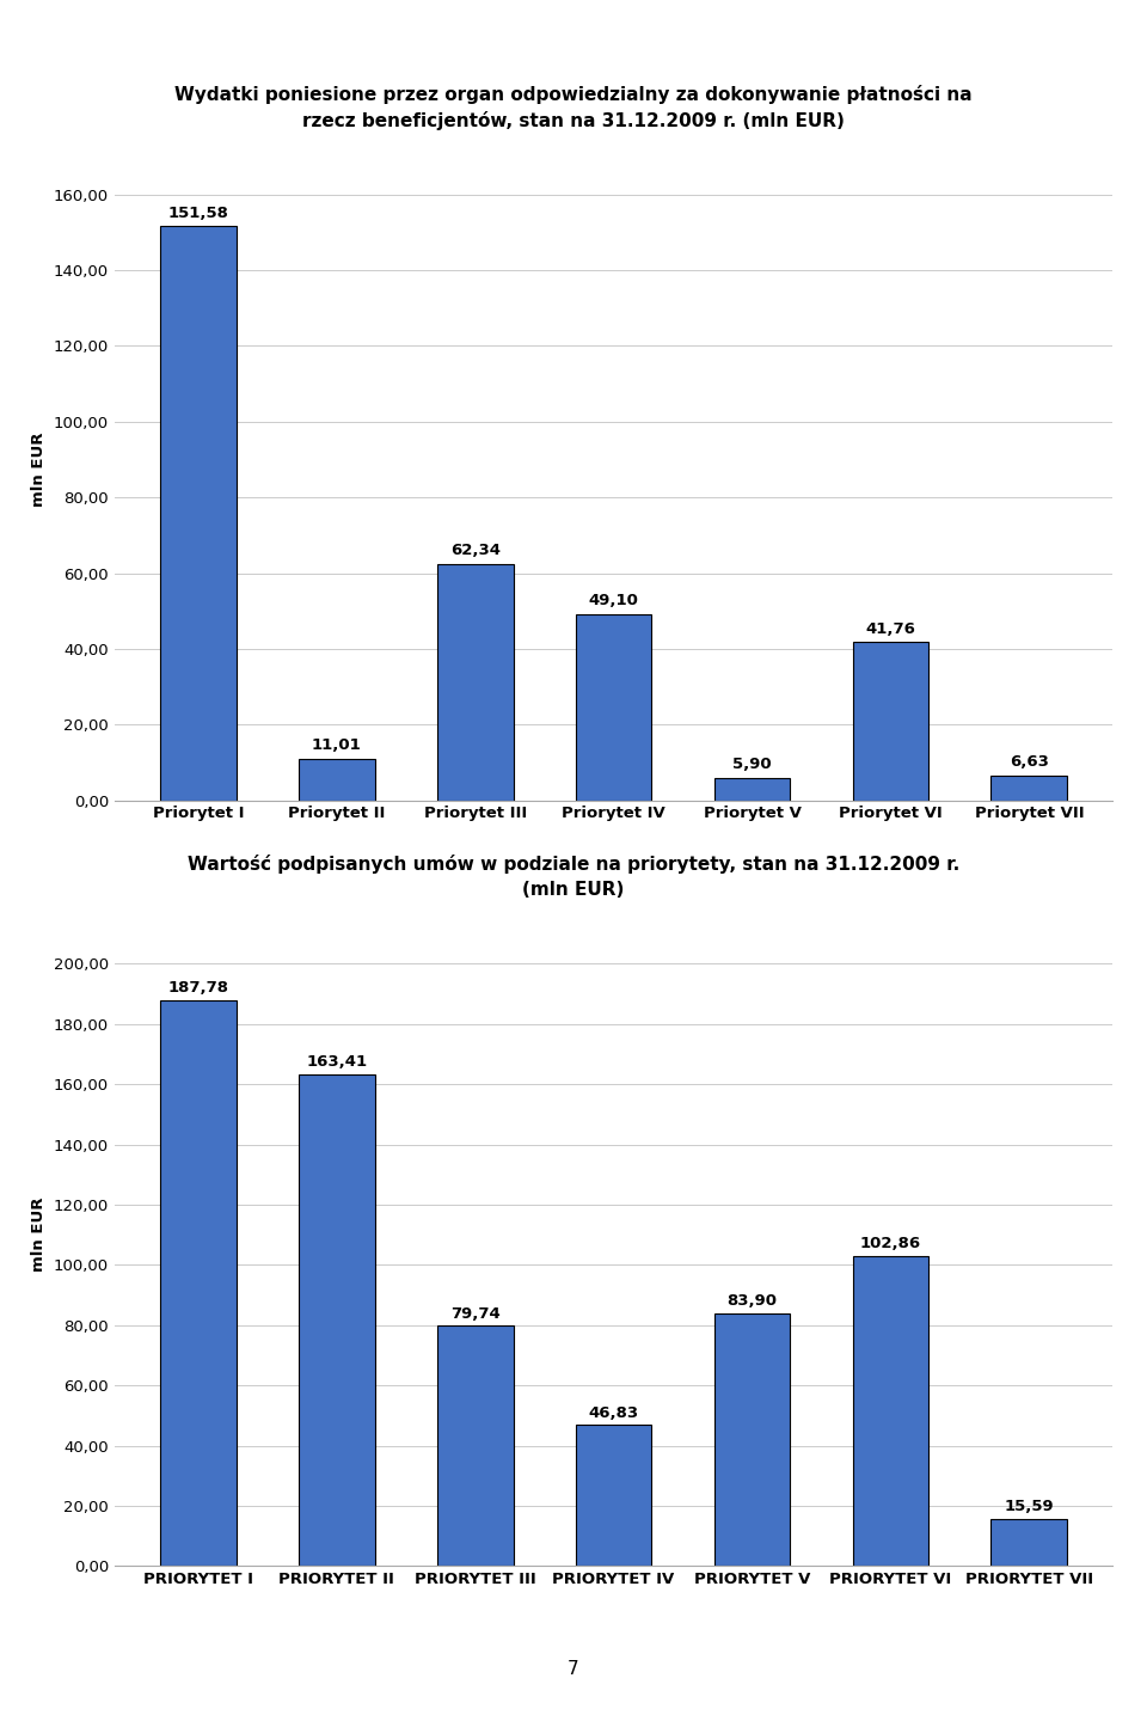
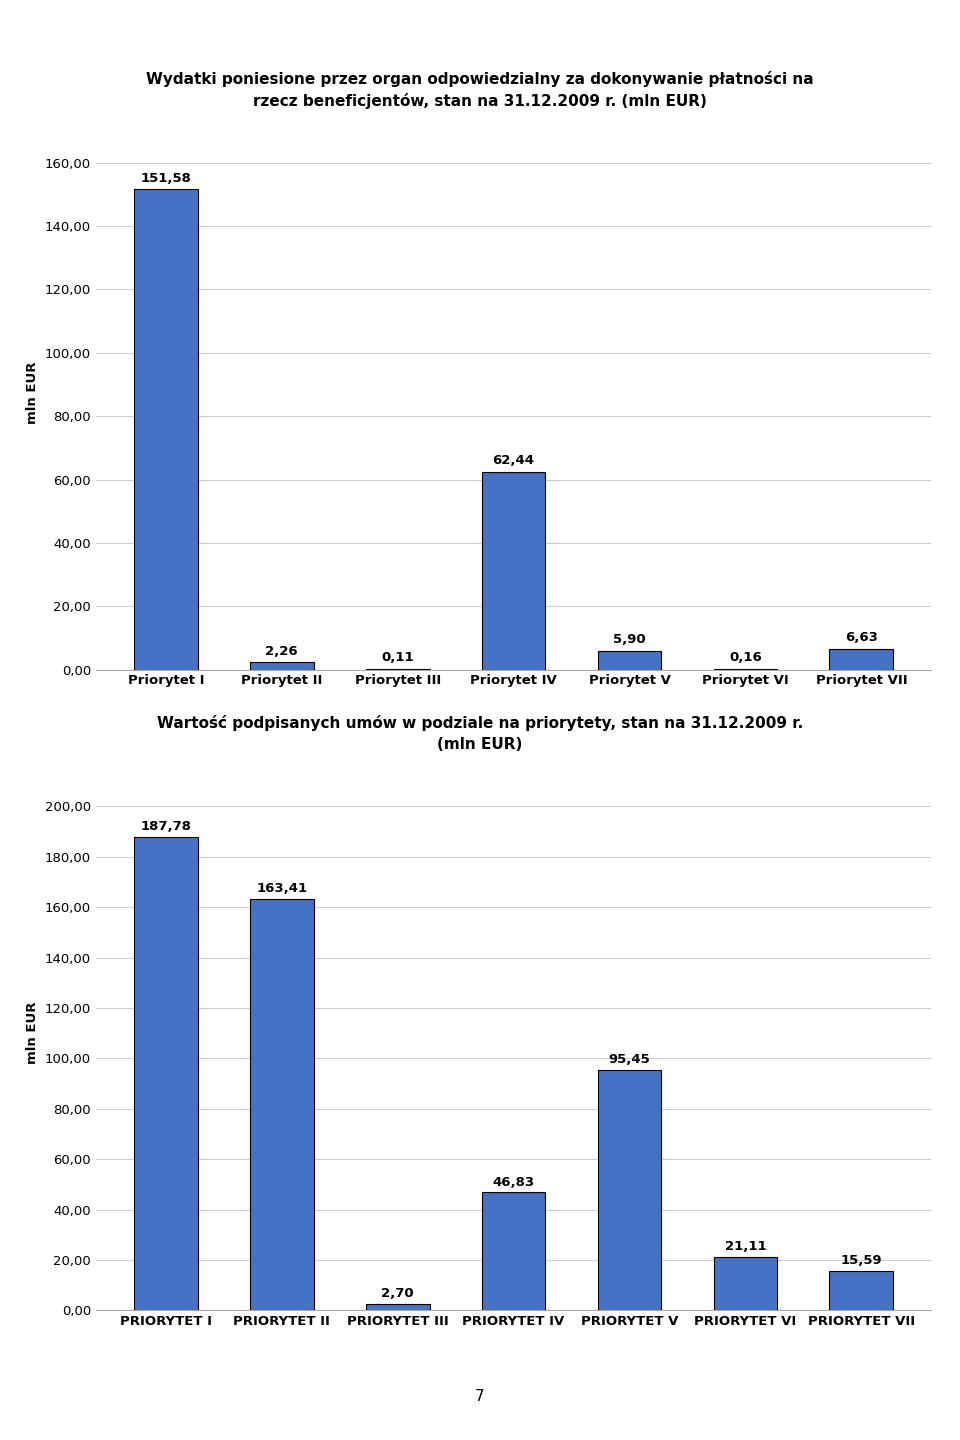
Priorytet II: 11,01 -> 2,26
Priorytet III: 62,34 -> 0,11
Priorytet IV: 49,10 -> 62,44
Priorytet VI: 41,76 -> 0,16
PRIORYTET III: 79,74 -> 2,70
PRIORYTET V: 83,90 -> 95,45
PRIORYTET VI: 102,86 -> 21,11
